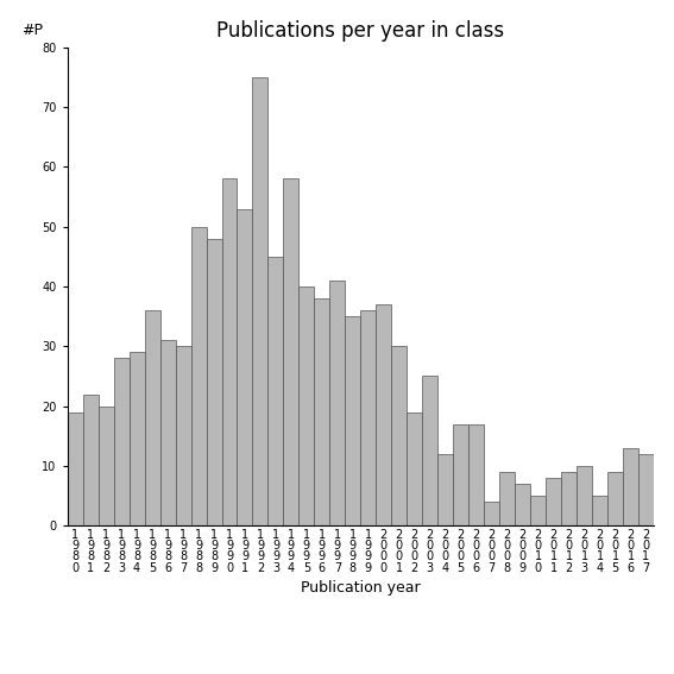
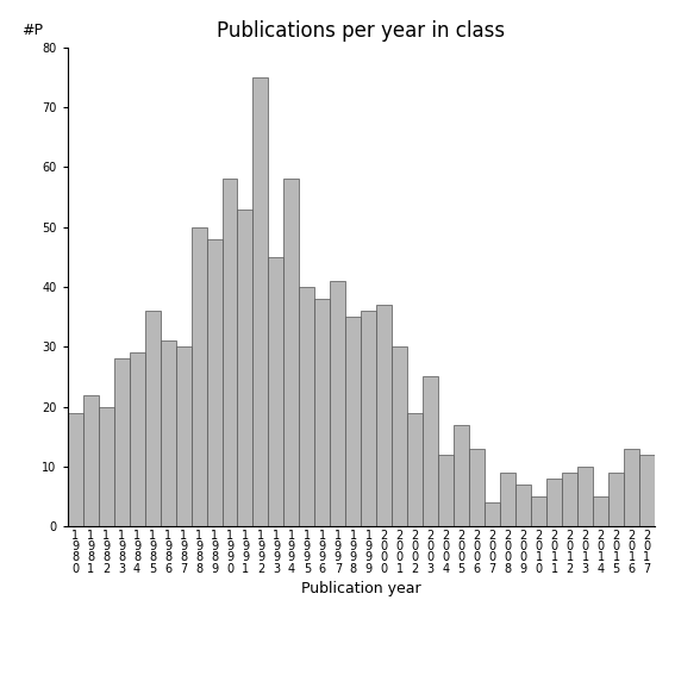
2 0 0 6: 17 -> 13
